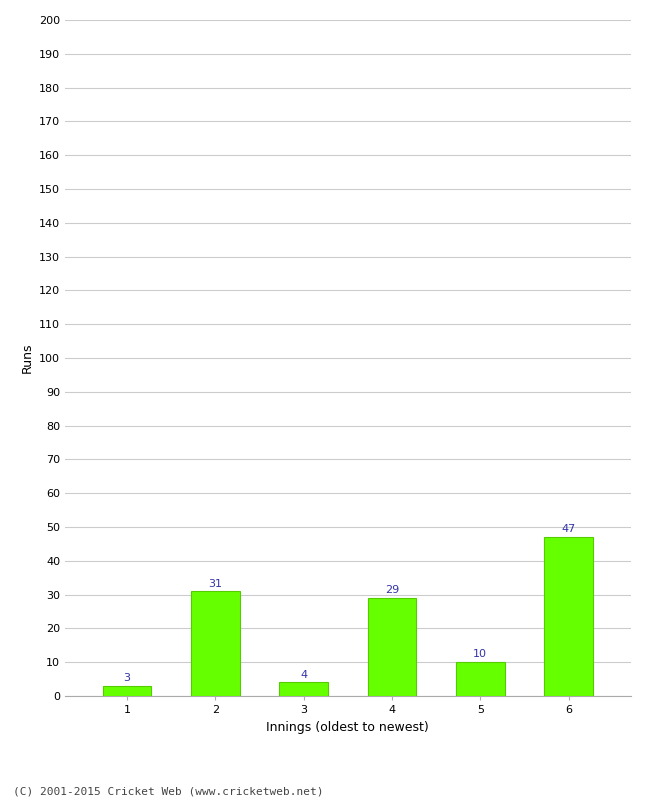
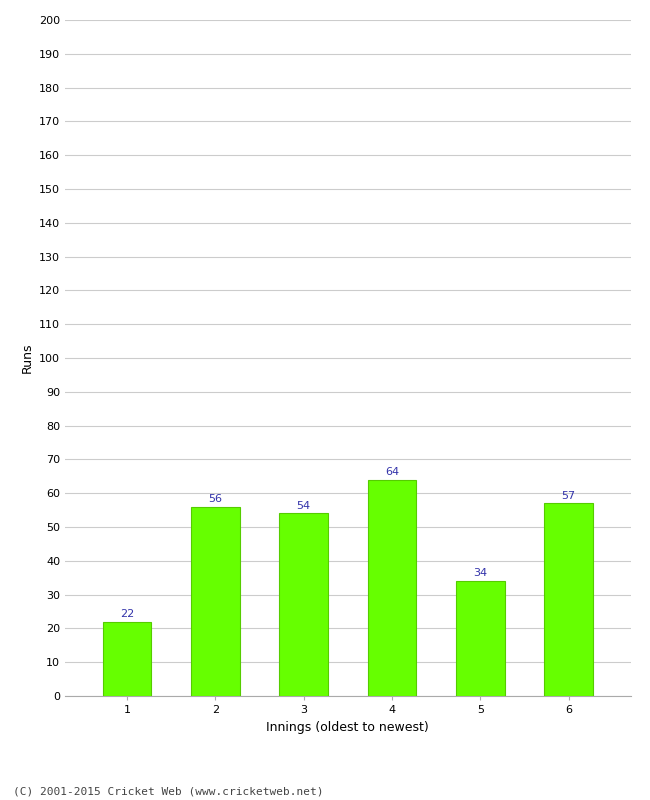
1: 3 -> 22
2: 31 -> 56
3: 4 -> 54
4: 29 -> 64
5: 10 -> 34
6: 47 -> 57
